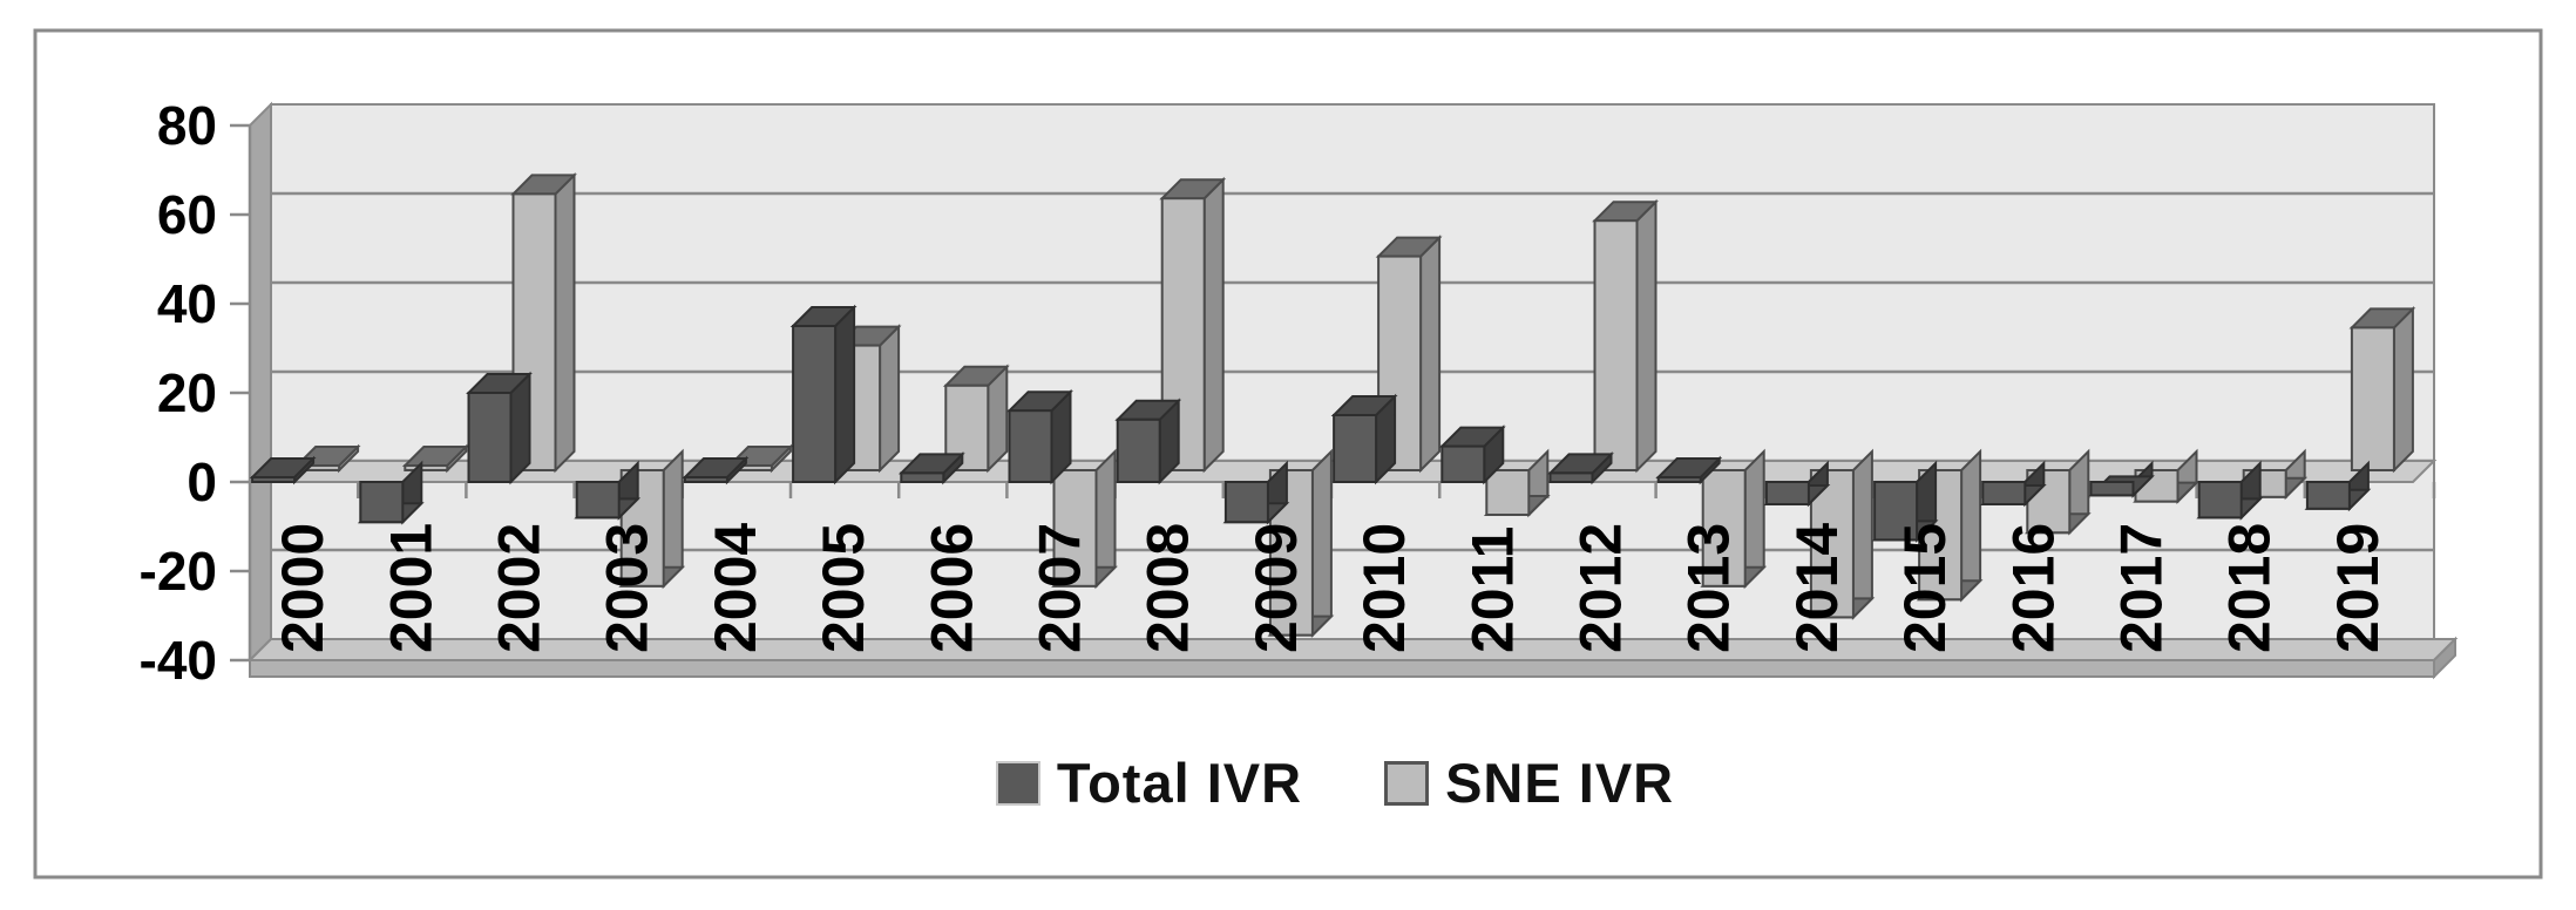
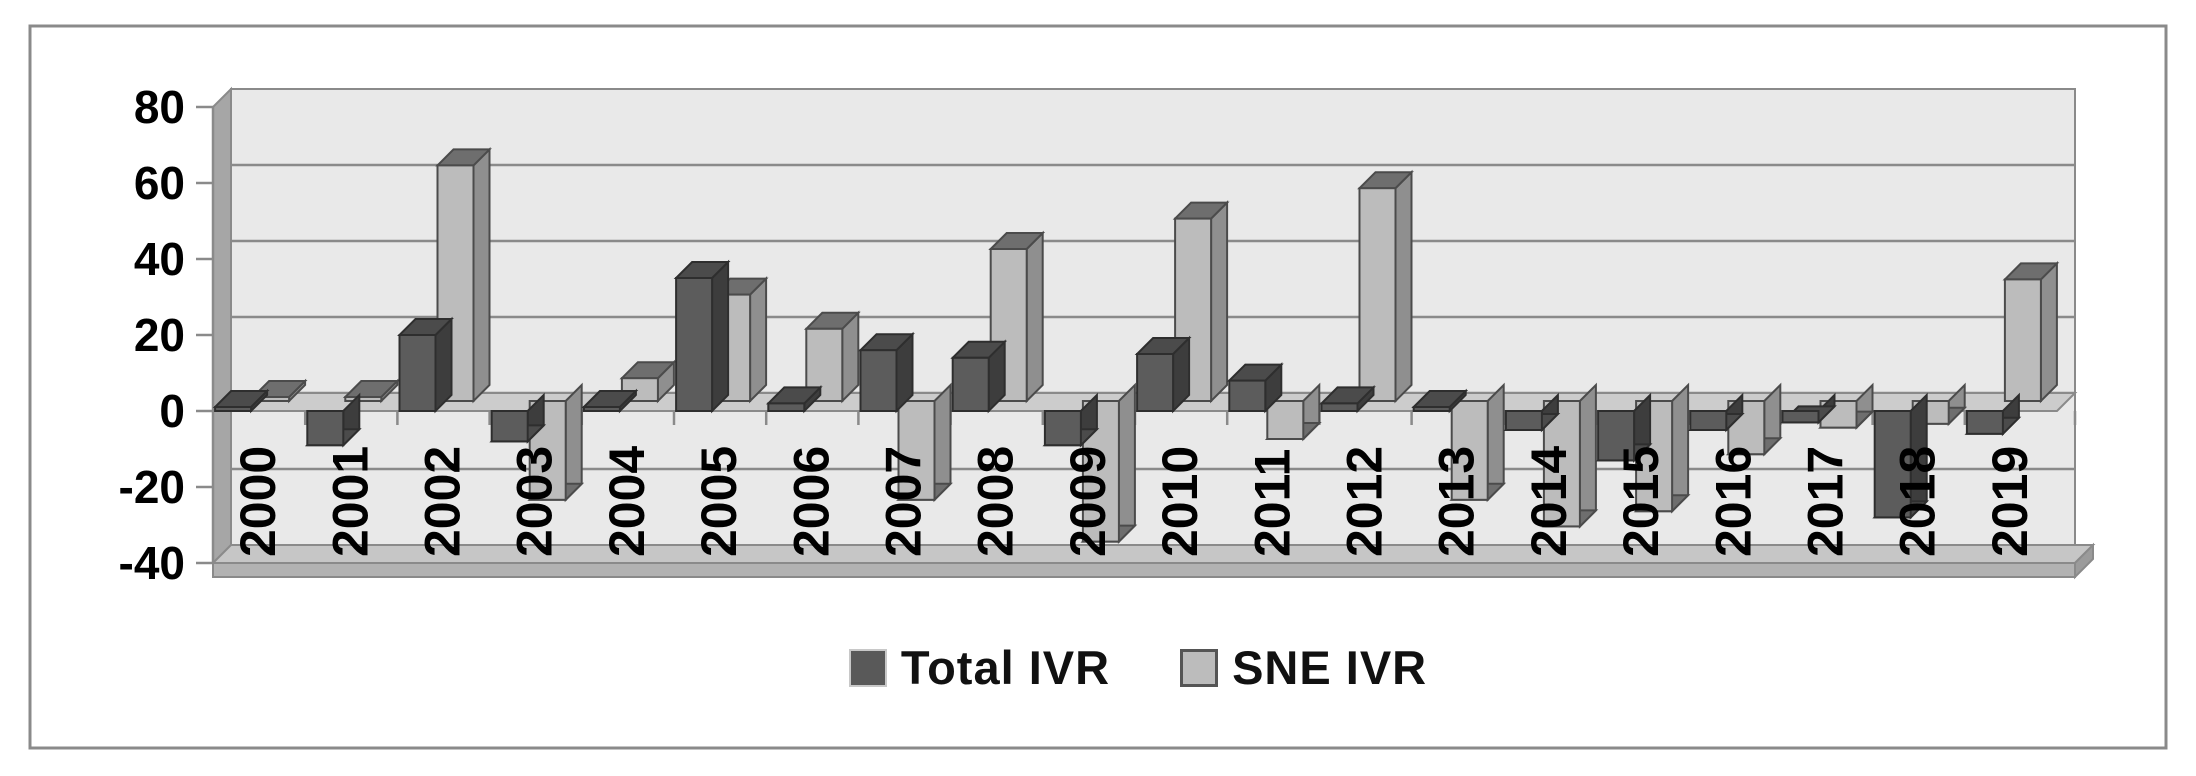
SNE IVR/2004: 1 -> 6
SNE IVR/2008: 61 -> 40
Total IVR/2018: -8 -> -28
